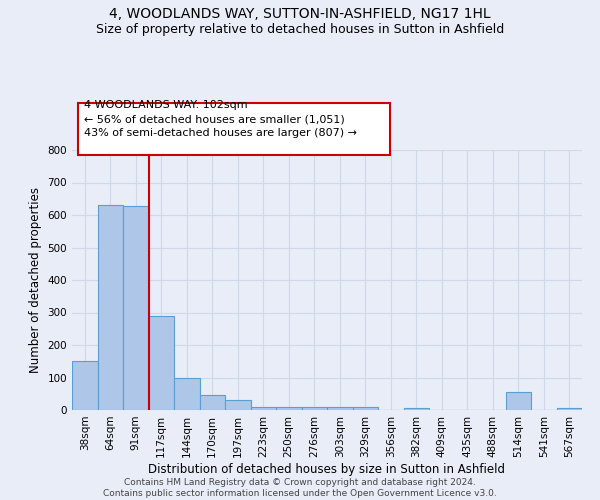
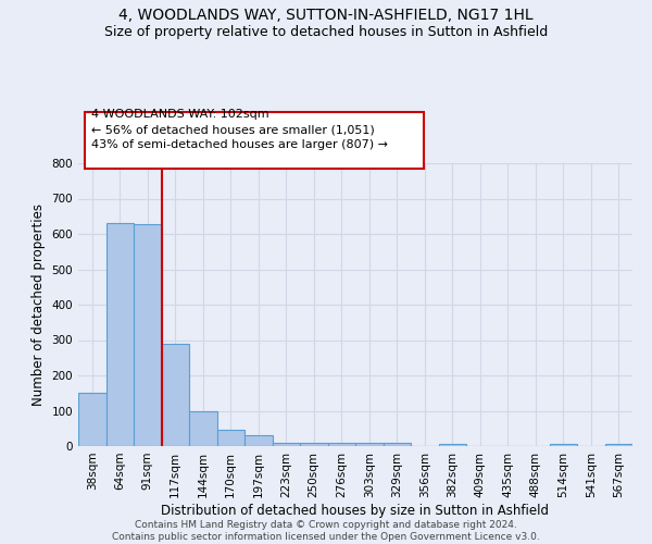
514sqm: 55 -> 5
